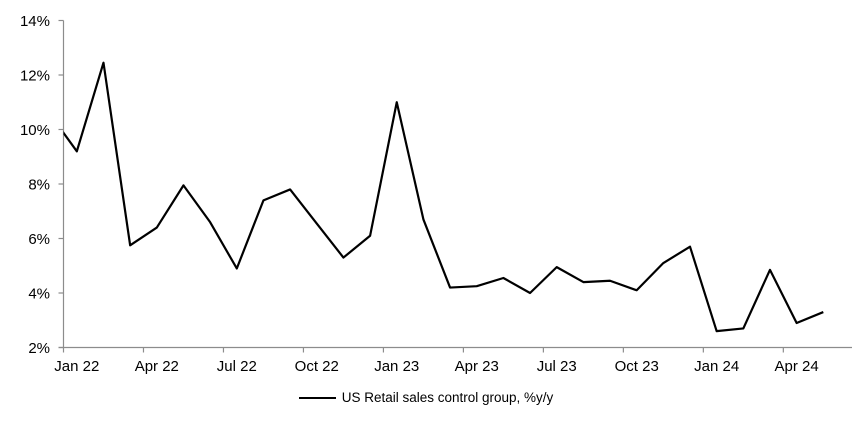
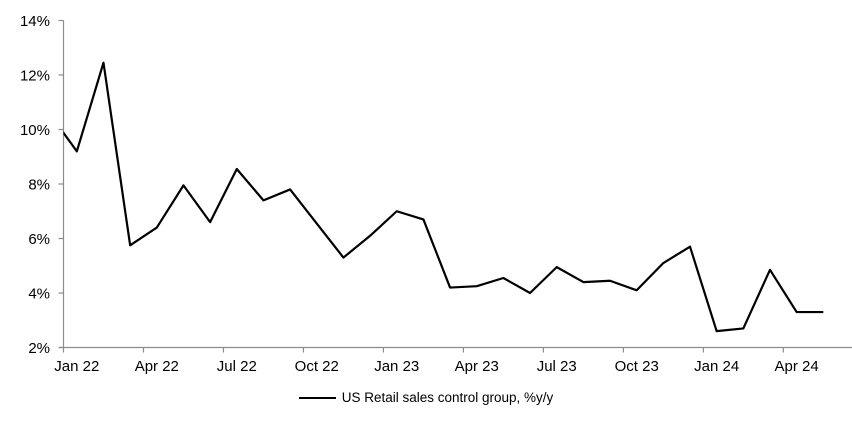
Jul 22: 4.9% -> 8.6%
Jan 23: 11.0% -> 7.0%
Apr 24: 2.9% -> 3.3%
